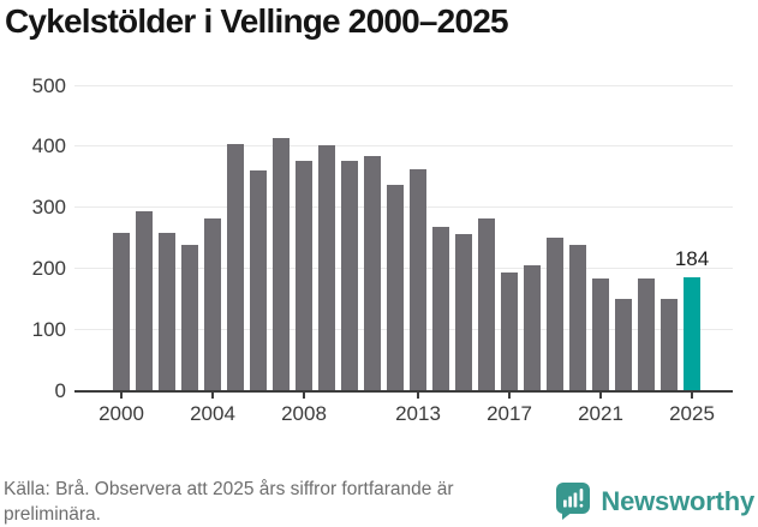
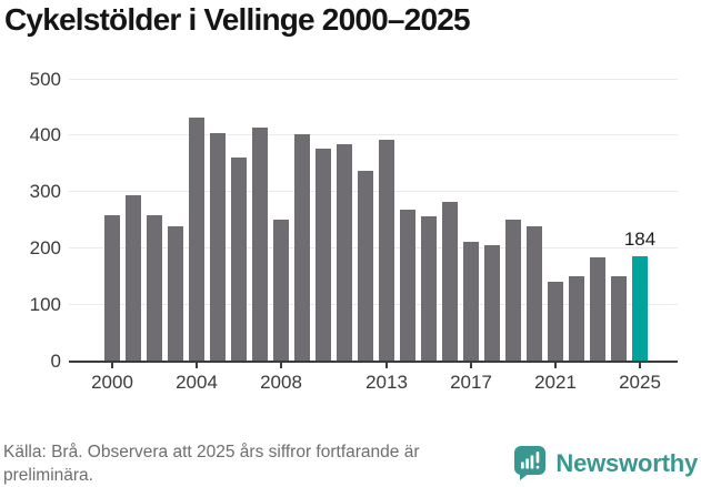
2004: 280 -> 430
2008: 380 -> 250
2013: 360 -> 390
2017: 190 -> 210
2021: 180 -> 140
